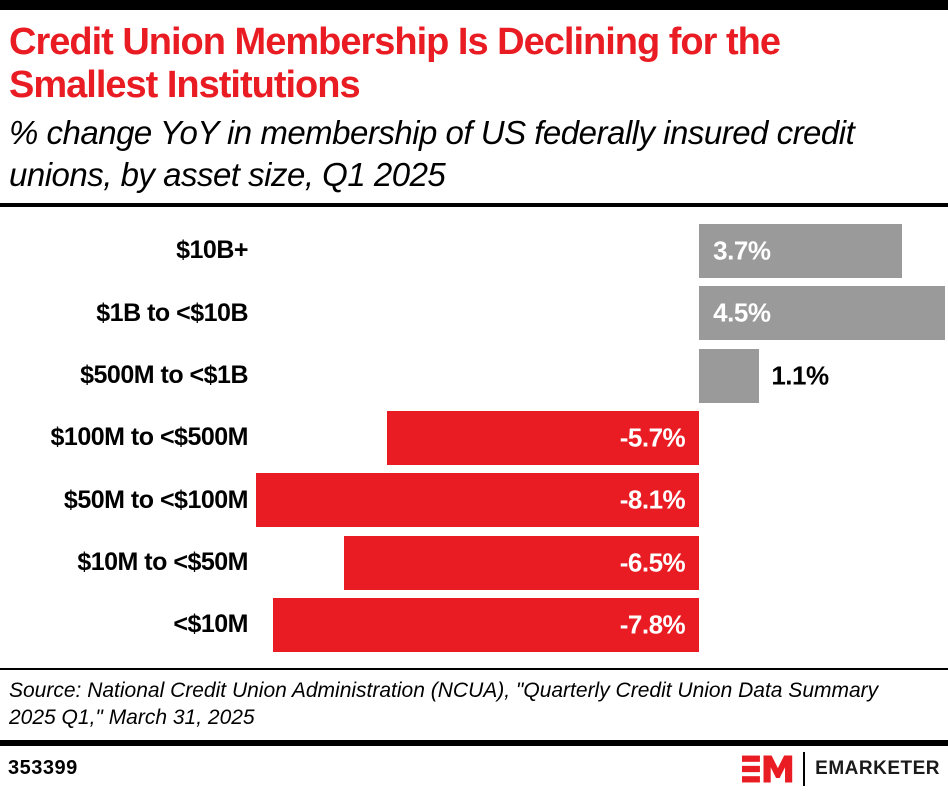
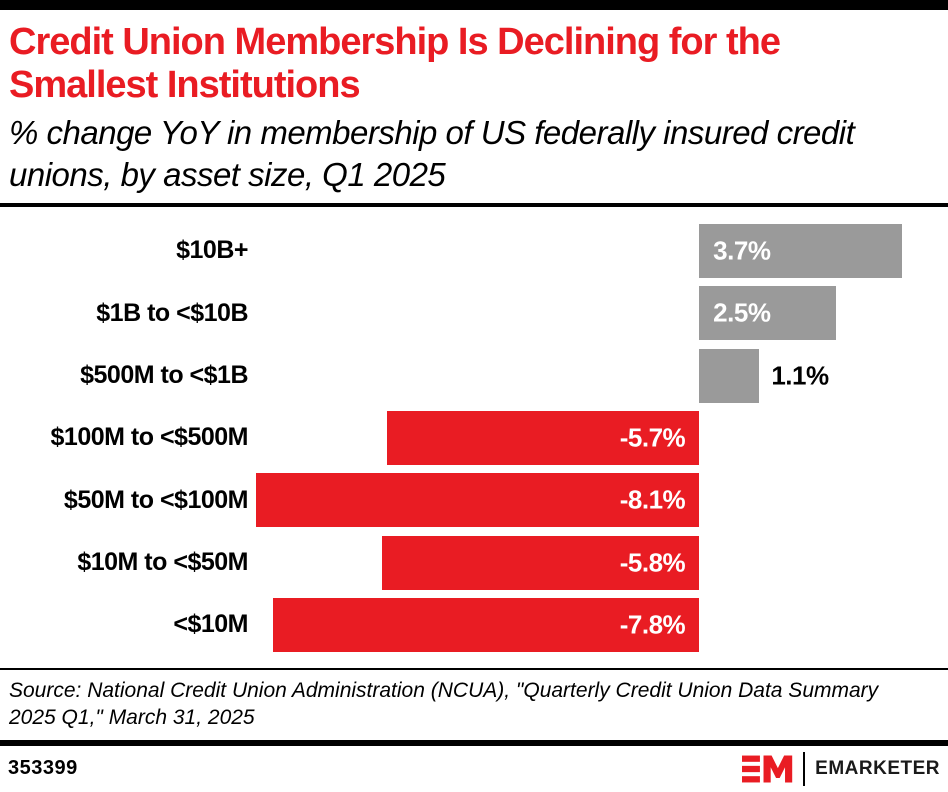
$1B to <$10B: 4.5% -> 2.5%
$10M to <$50M: -6.5% -> -5.8%
